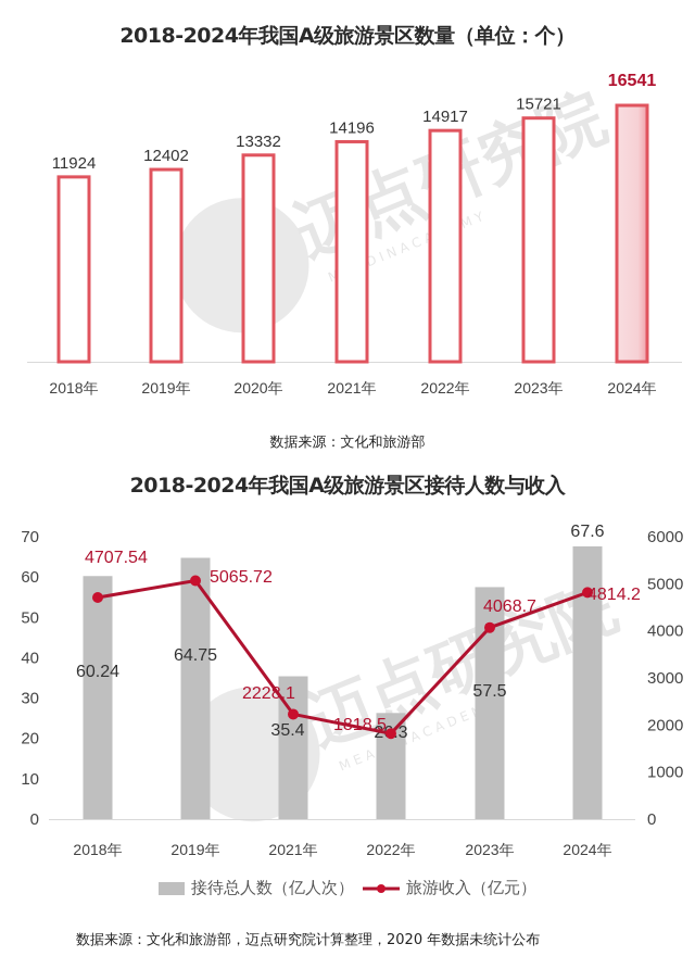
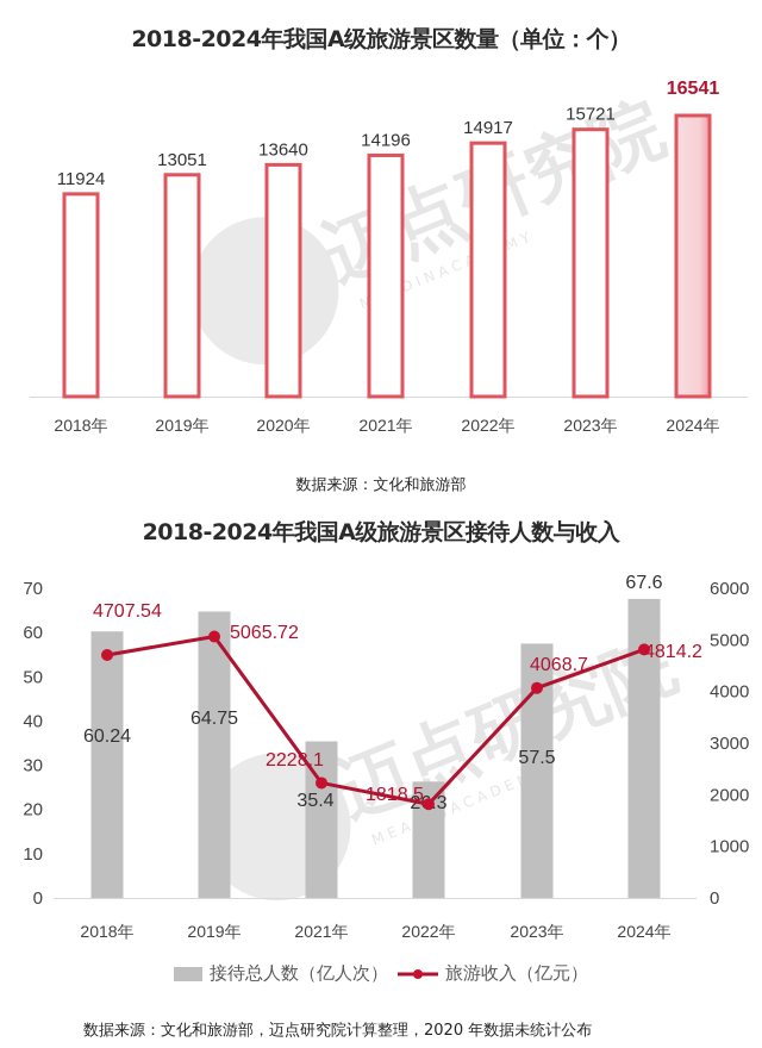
2018-2024年我国A级旅游景区数量（单位：个）/2019年: 12402 -> 13051
2018-2024年我国A级旅游景区数量（单位：个）/2020年: 13332 -> 13640
